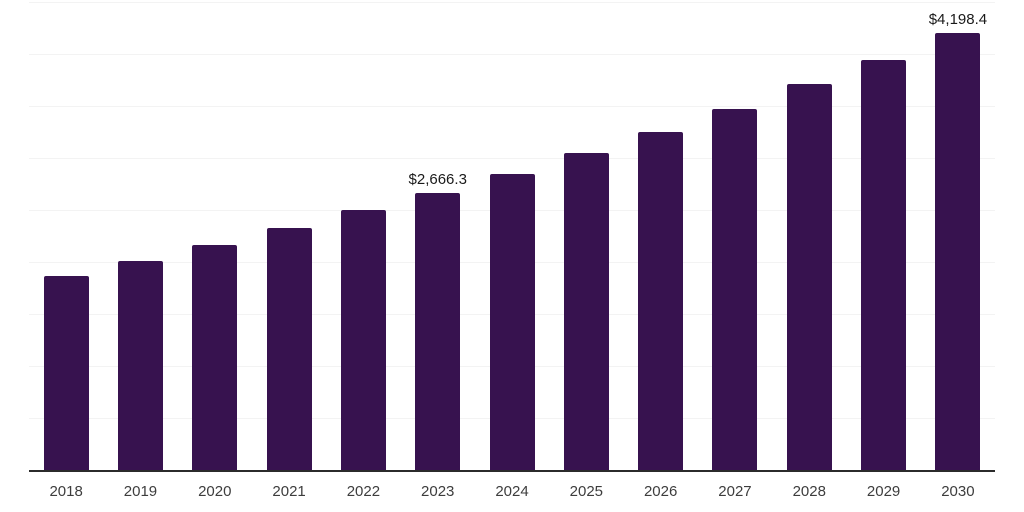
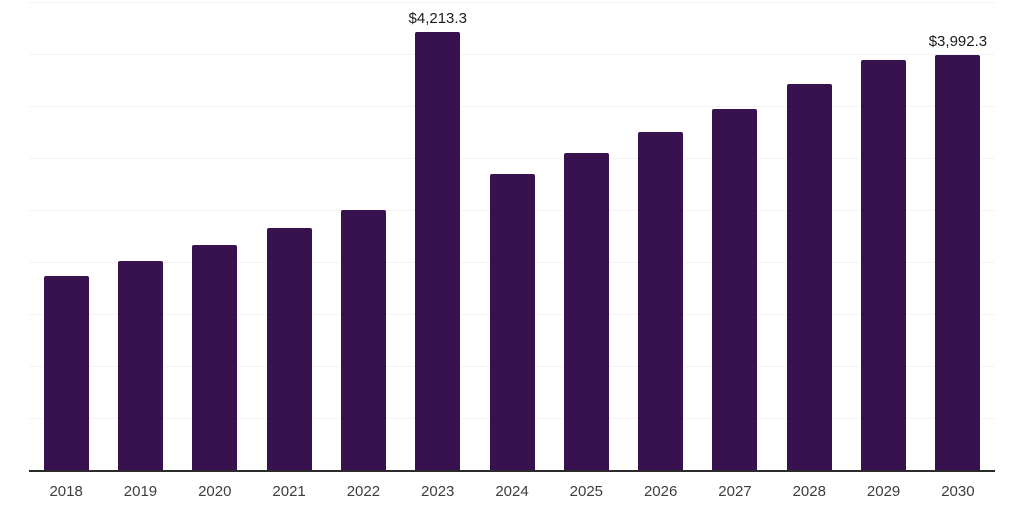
2023: $2,666.3 -> $4,213.3
2030: $4,198.4 -> $3,992.3
